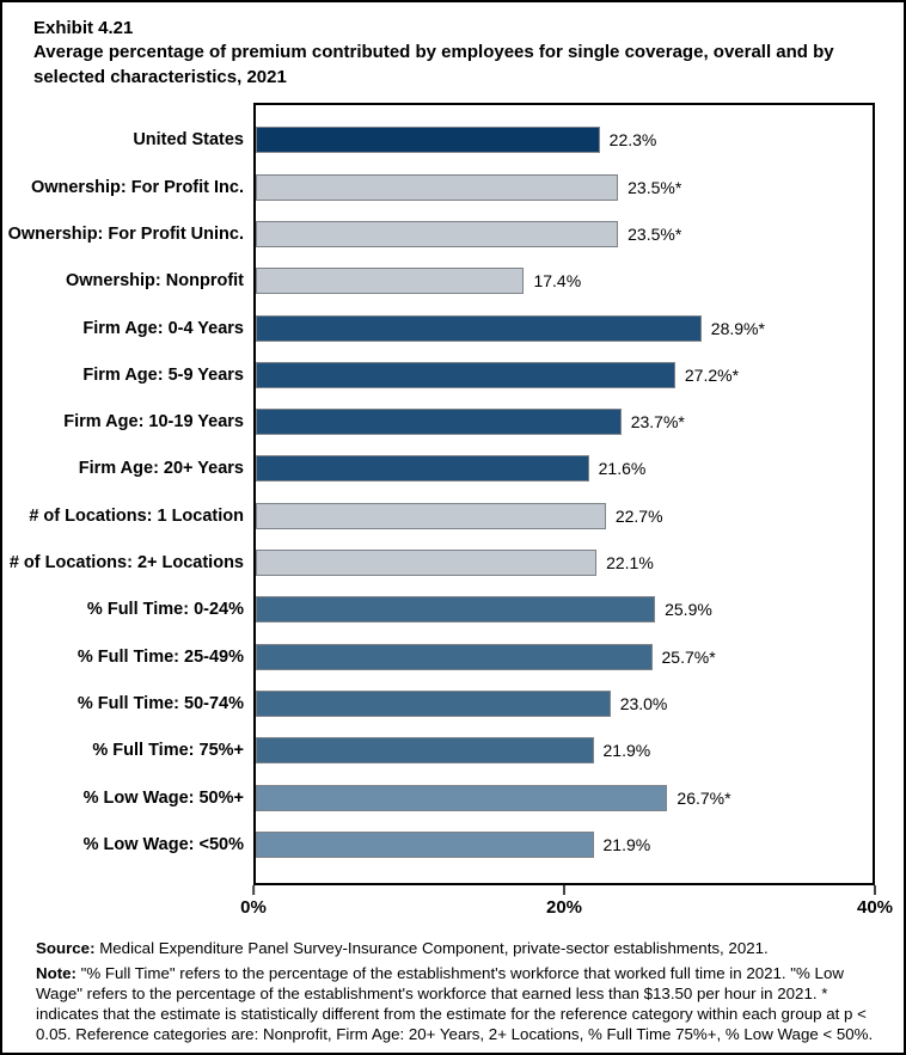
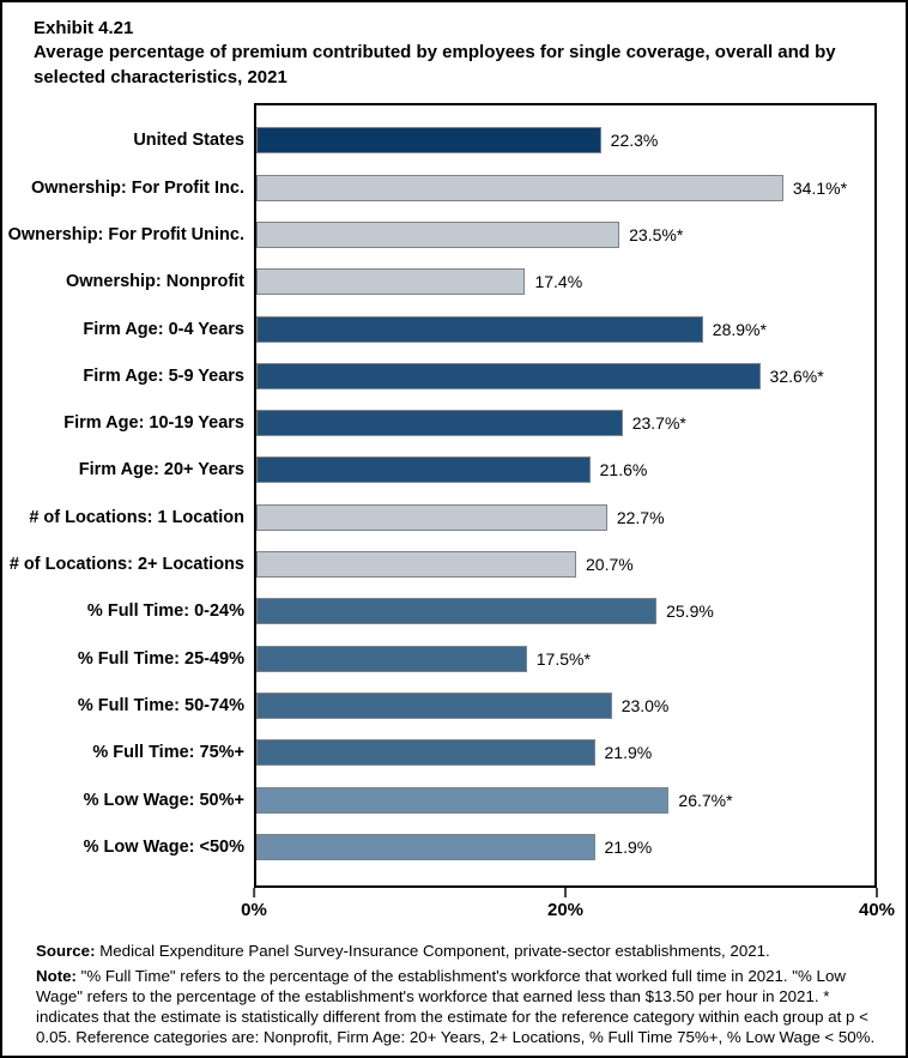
Ownership: For Profit Inc.: 23.5 -> 34.1
Firm Age: 5-9 Years: 27.2 -> 32.6
# of Locations: 2+ Locations: 22.1% -> 20.7%
% Full Time: 25-49%: 25.7 -> 17.5
